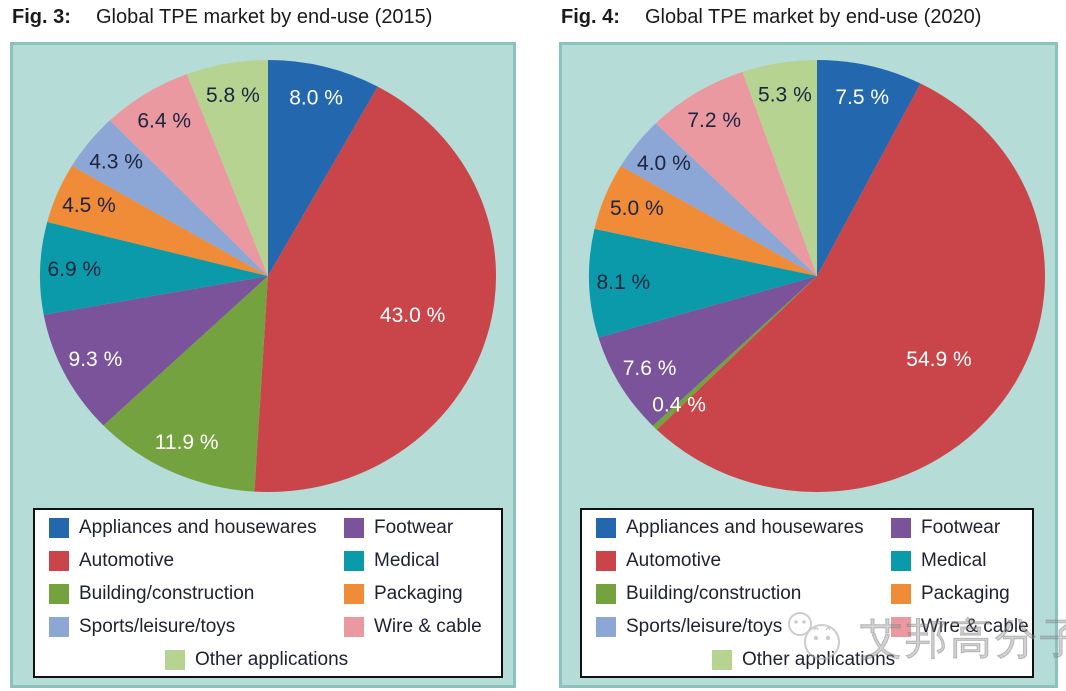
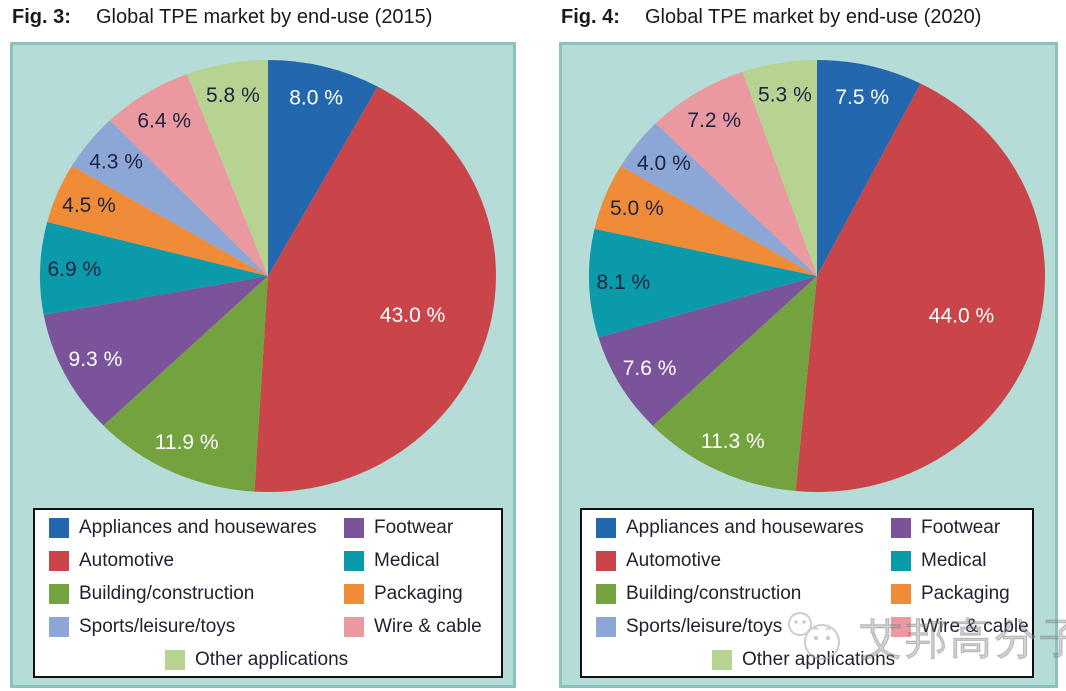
Global TPE market by end-use (2020)/Automotive: 54.9 -> 44.0
Global TPE market by end-use (2020)/Building/construction: 0.4 -> 11.3
